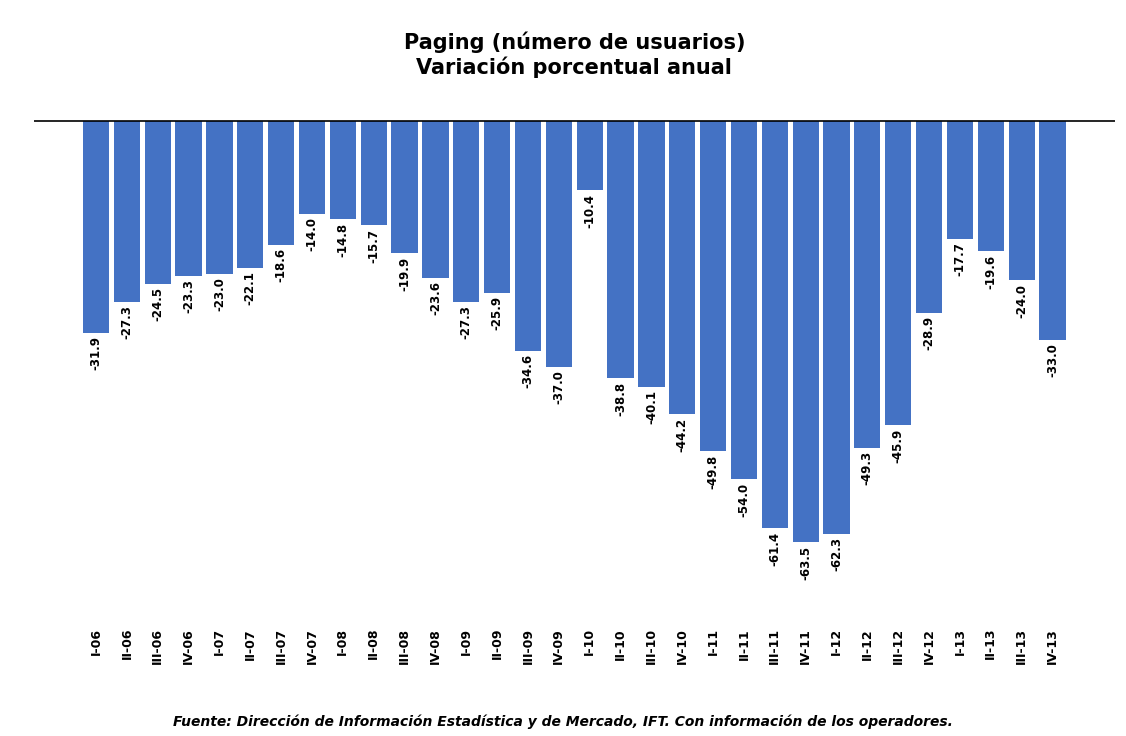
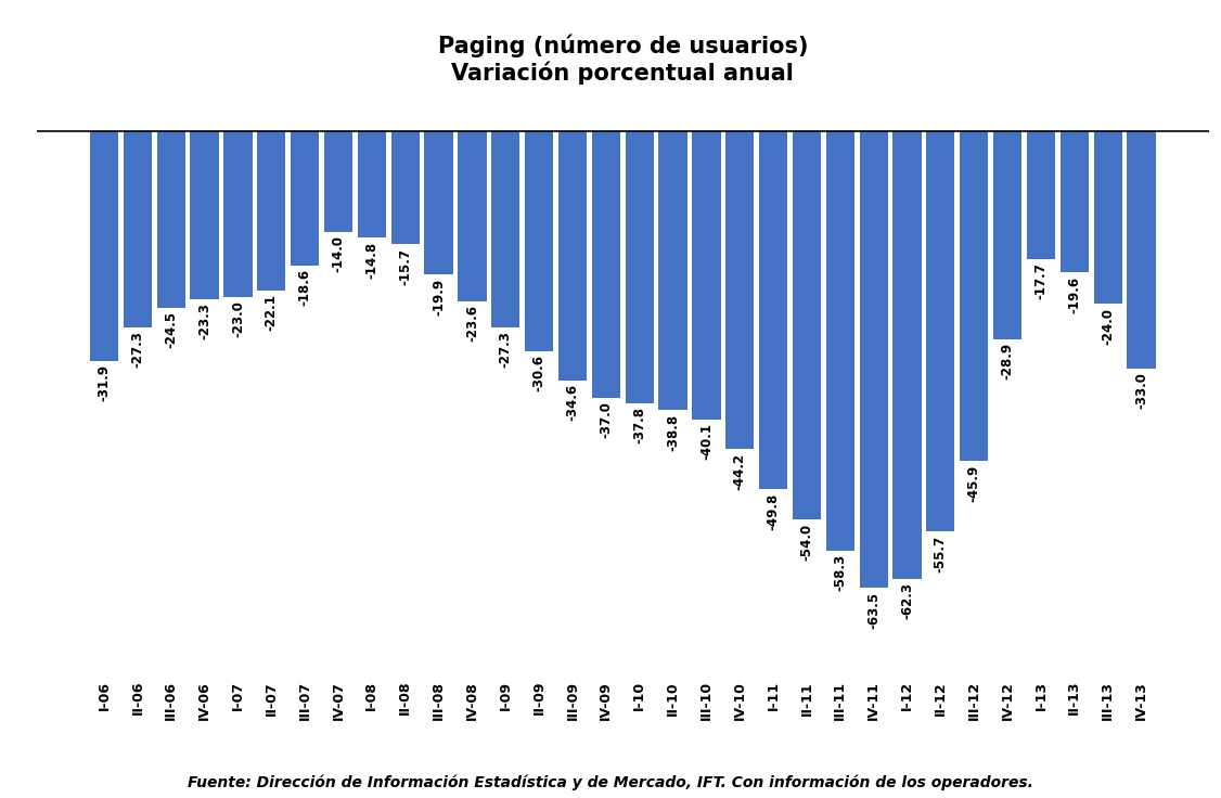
II-09: -25.9 -> -30.6
I-10: -10.4 -> -37.8
III-11: -61.4 -> -58.3
II-12: -49.3 -> -55.7
